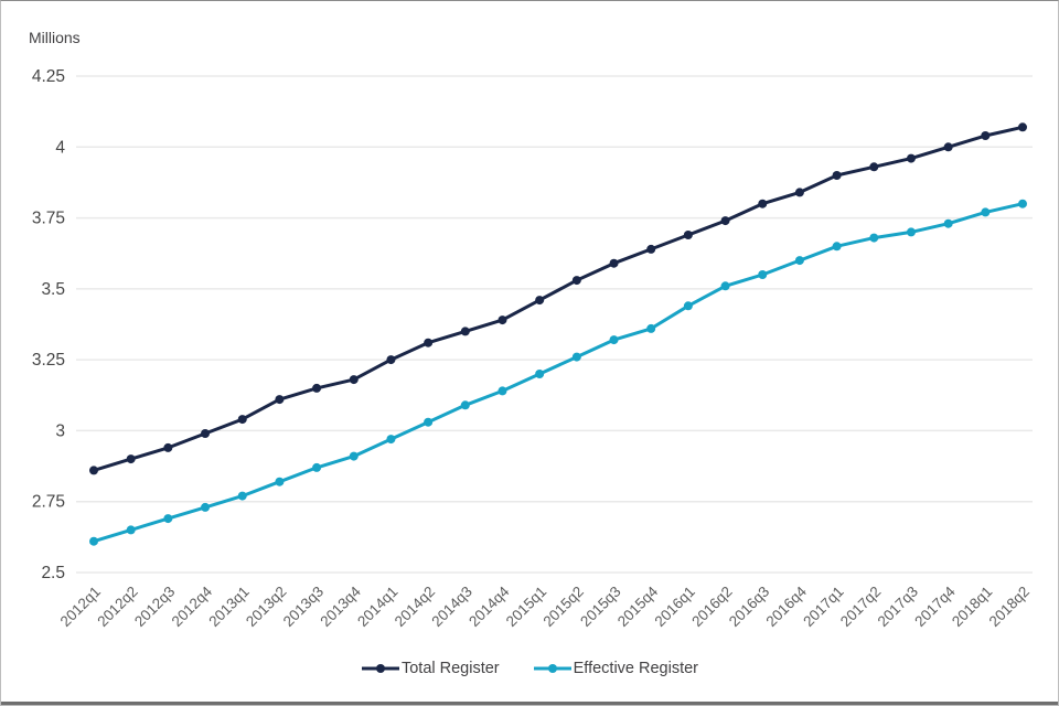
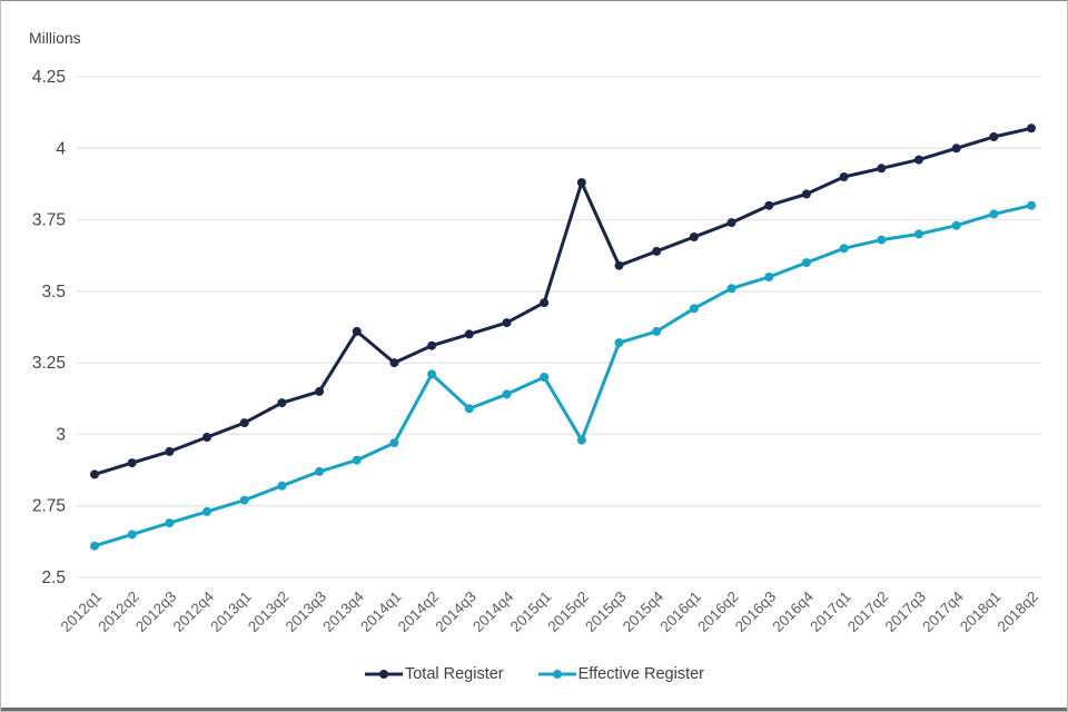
Total Register/2013q4: 3.18 -> 3.36
Effective Register/2014q2: 3.03 -> 3.21
Total Register/2015q2: 3.53 -> 3.88
Effective Register/2015q2: 3.26 -> 2.98
